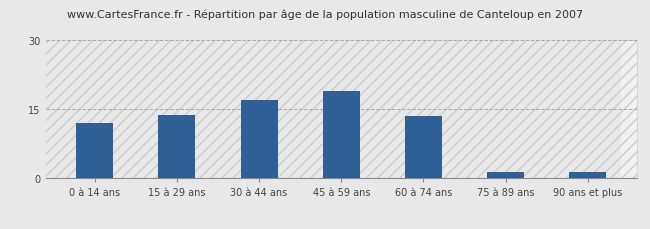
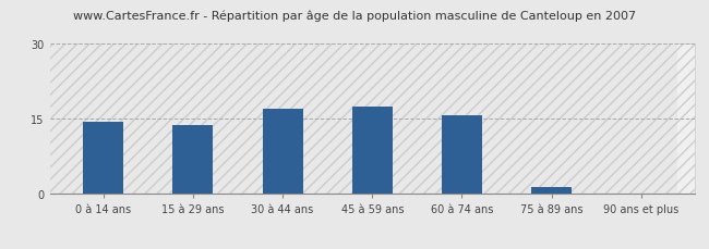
0 à 14 ans: 12.0 -> 14.5
45 à 59 ans: 19.0 -> 17.5
60 à 74 ans: 13.5 -> 15.8
90 ans et plus: 1.5 -> 0.1
